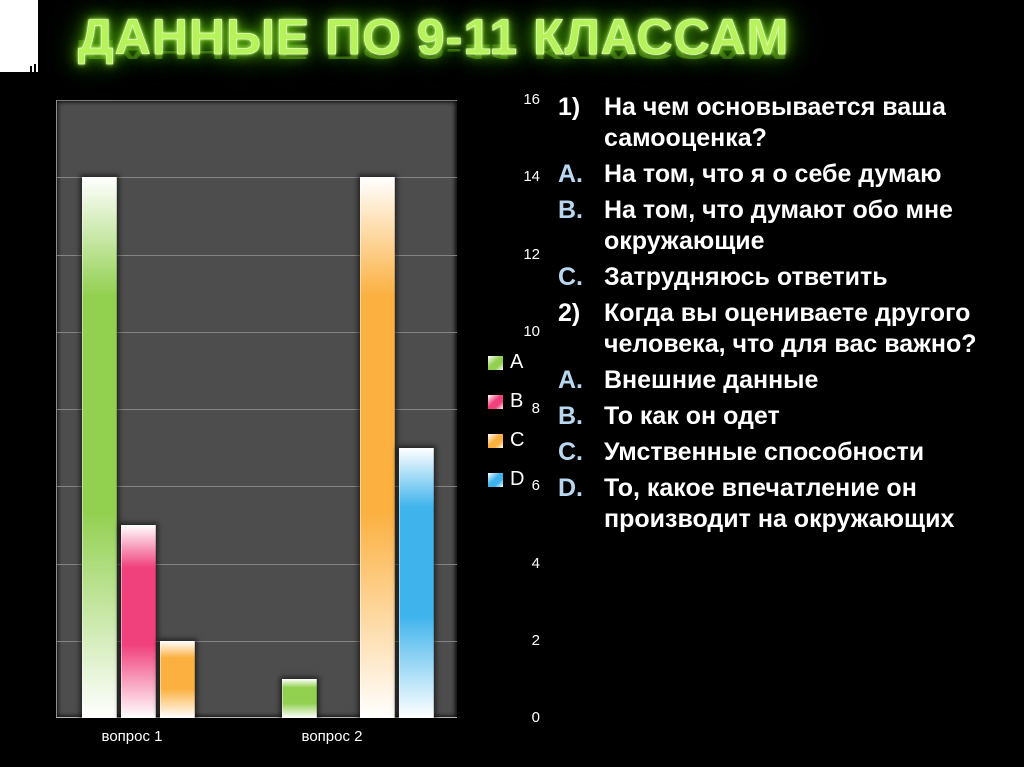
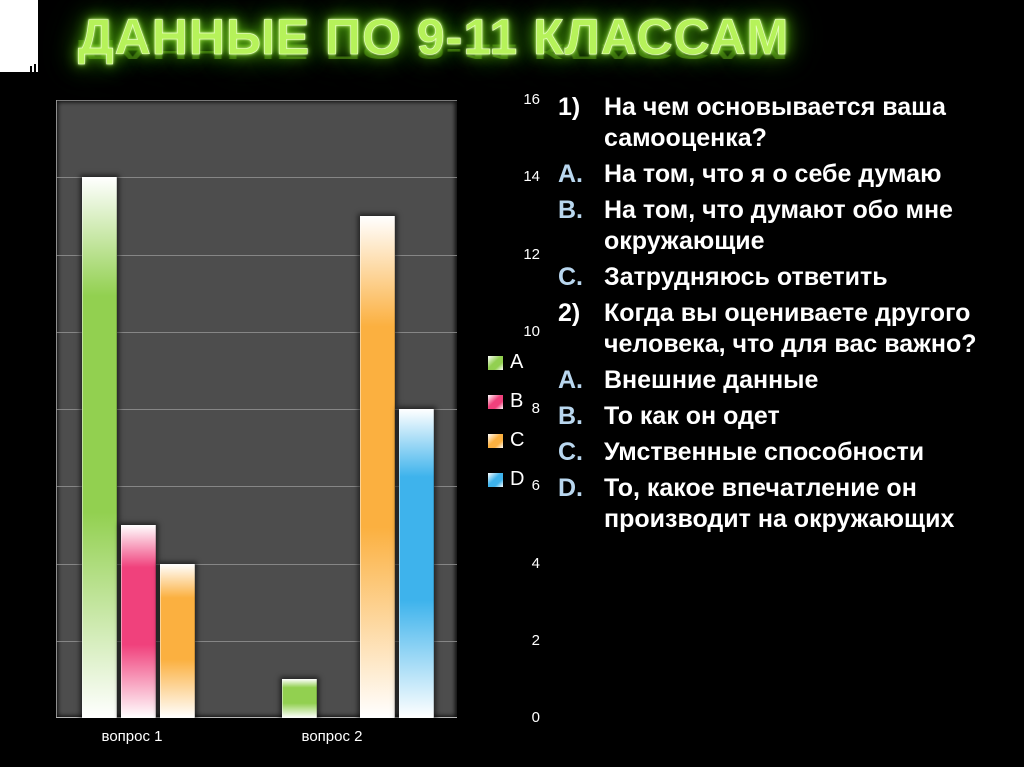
C/вопрос 1: 2 -> 4
C/вопрос 2: 14 -> 13
D/вопрос 2: 7 -> 8
